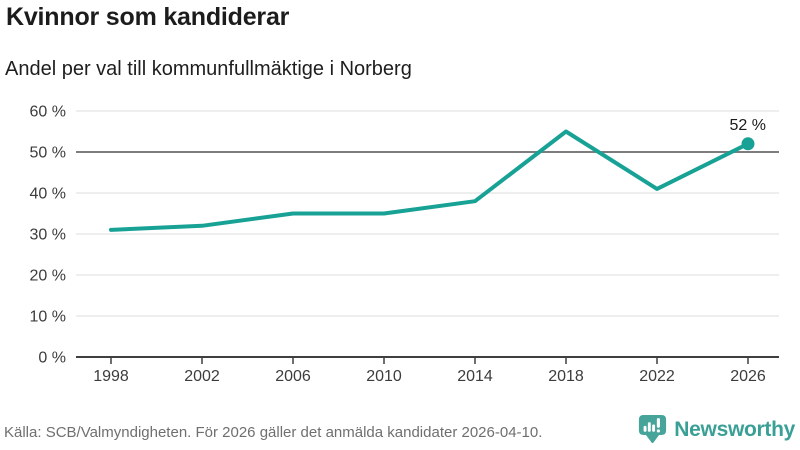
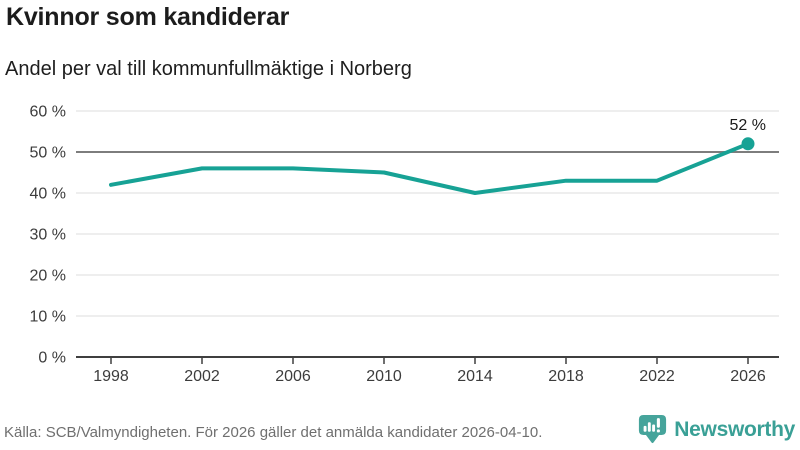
1998: 31% -> 42%
2002: 32% -> 46%
2006: 35% -> 46%
2010: 35% -> 45%
2014: 38% -> 40%
2018: 55% -> 43%
2022: 41% -> 43%
